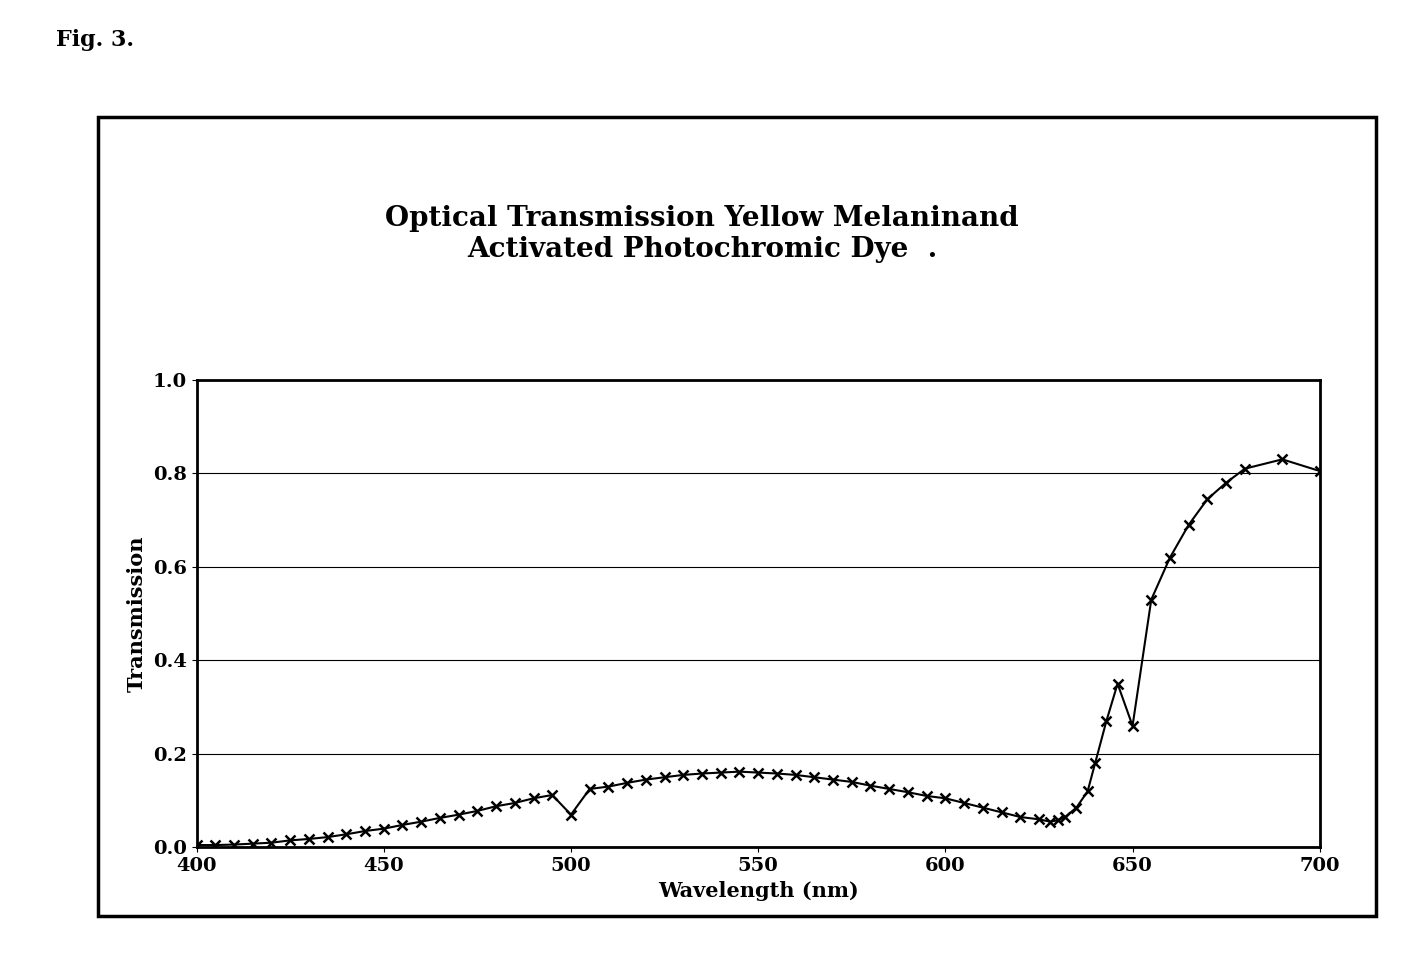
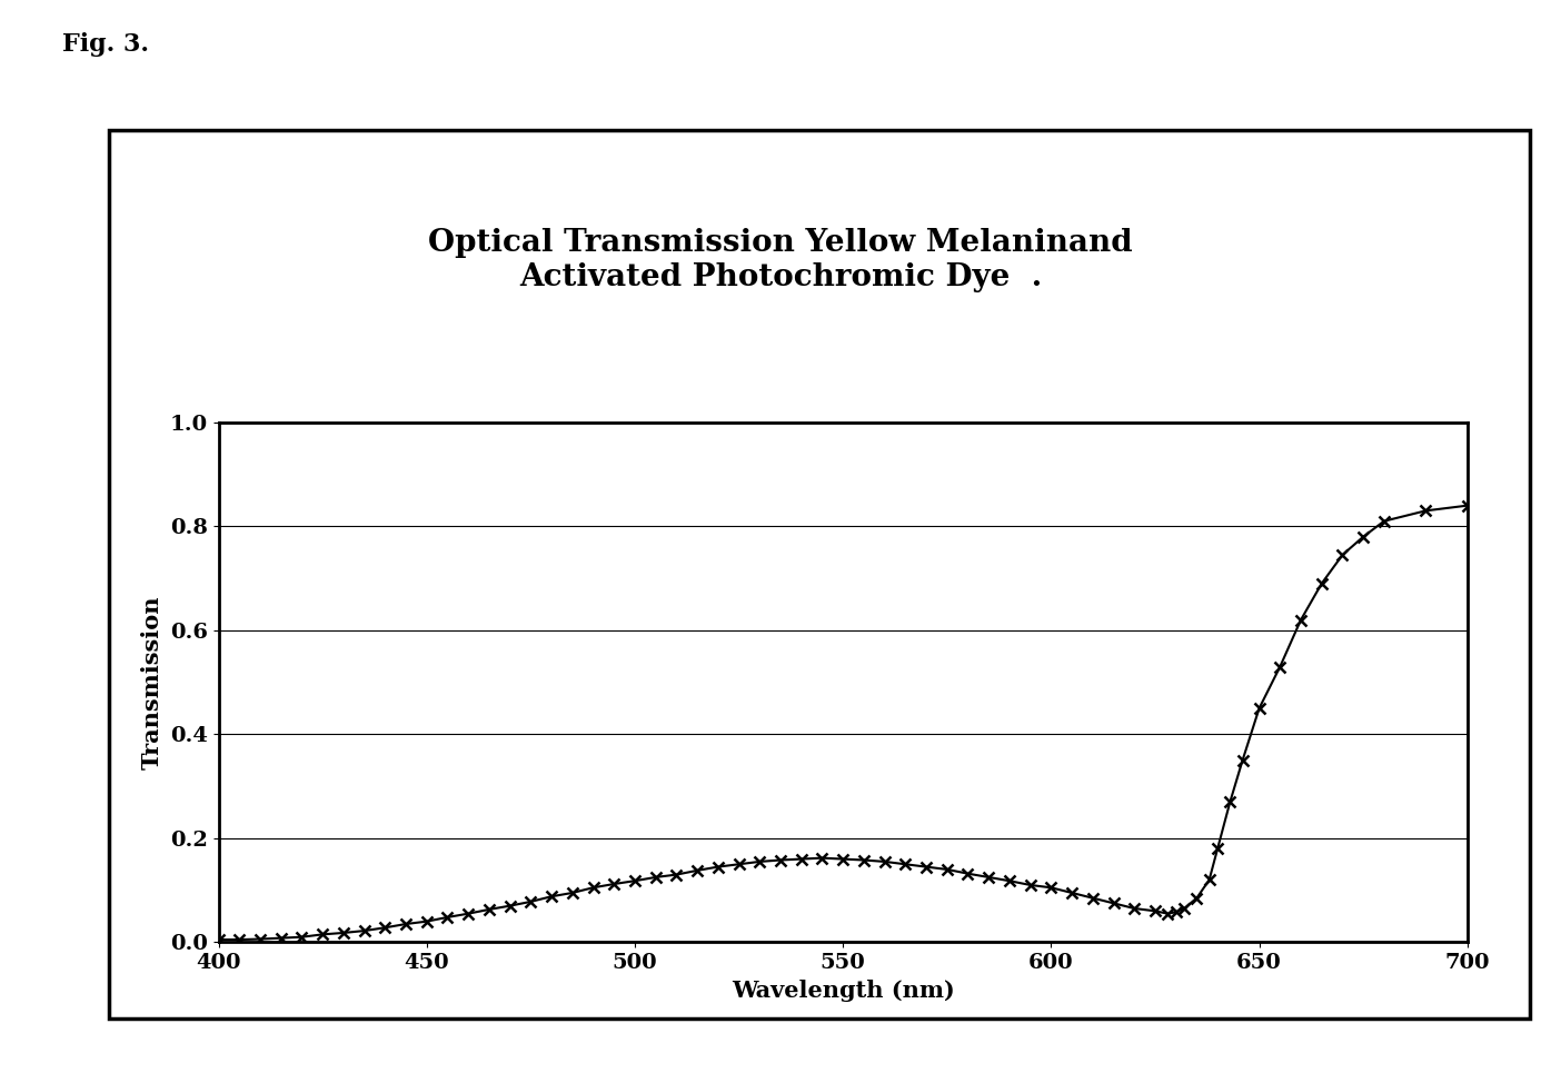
500: 0.070 -> 0.118
650: 0.260 -> 0.450
700: 0.805 -> 0.840
